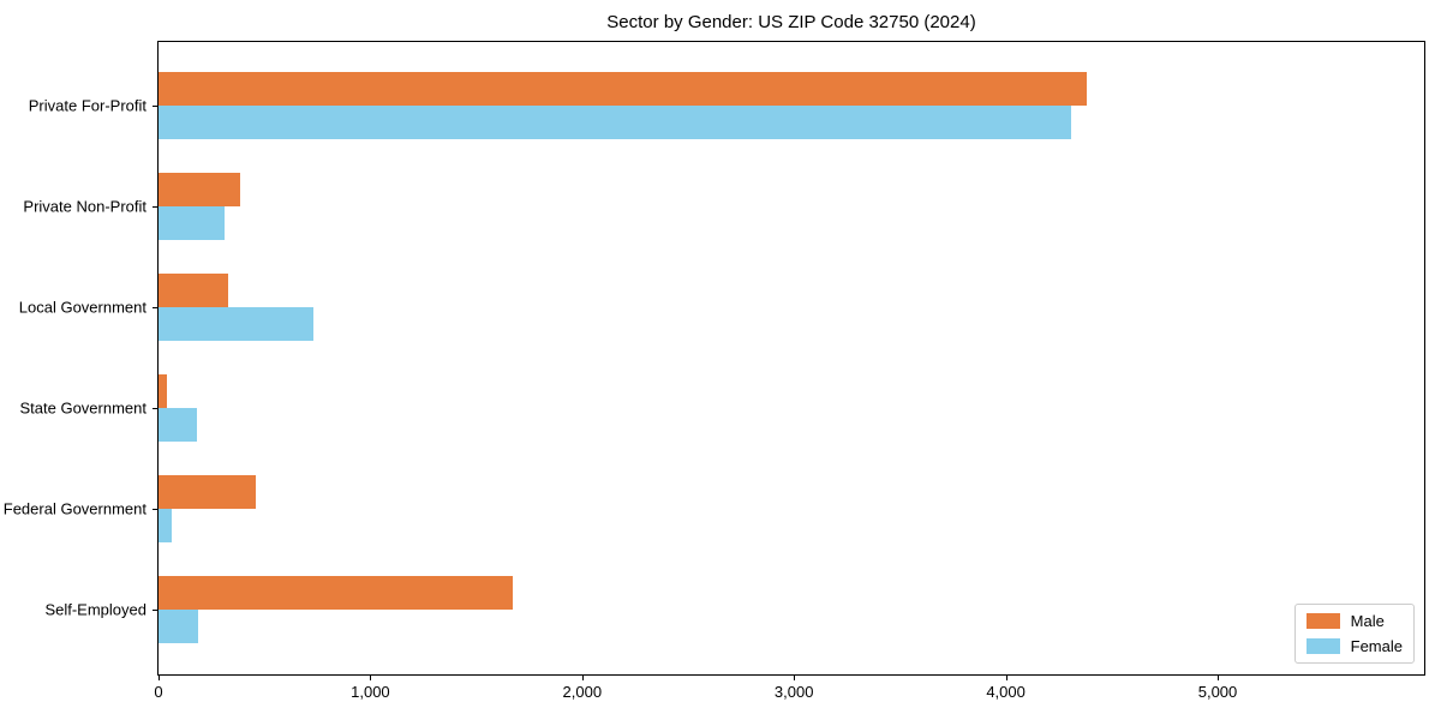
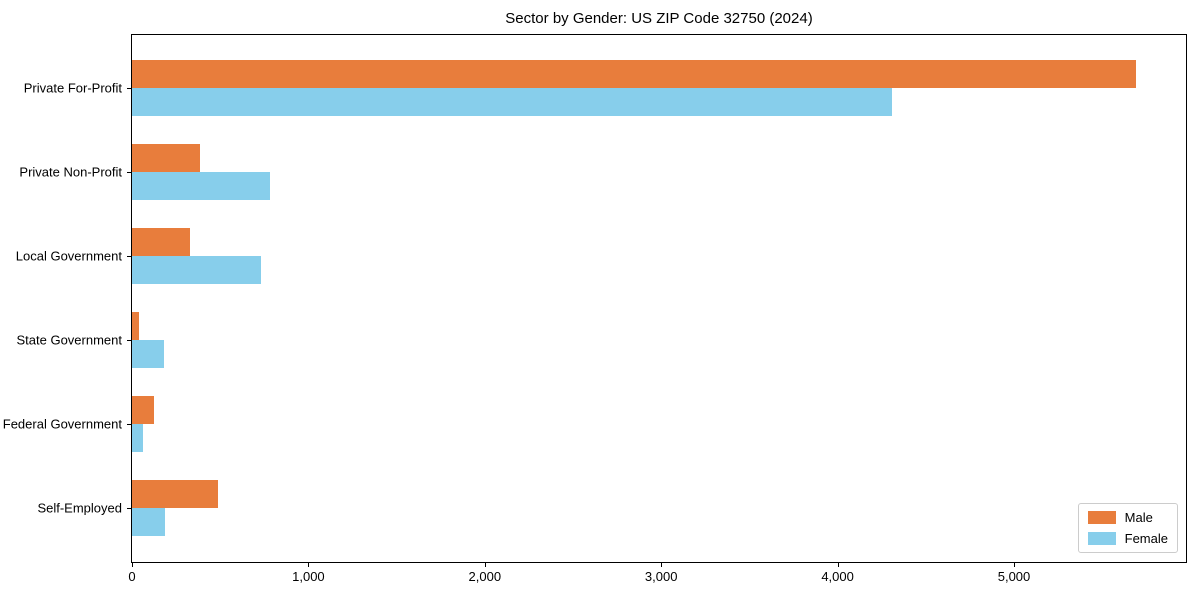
Male/Private For-Profit: 4380 -> 5690
Female/Private Non-Profit: 310 -> 780
Male/Federal Government: 460 -> 120
Male/Self-Employed: 1670 -> 490
